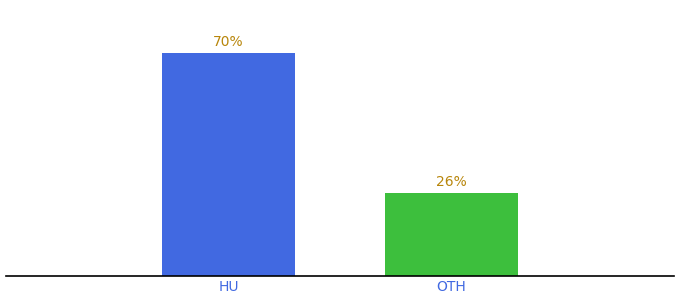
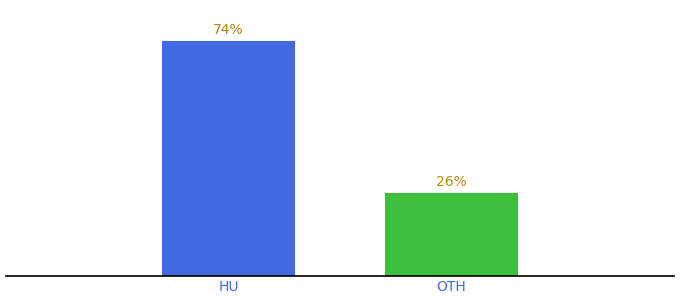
HU: 70% -> 74%
